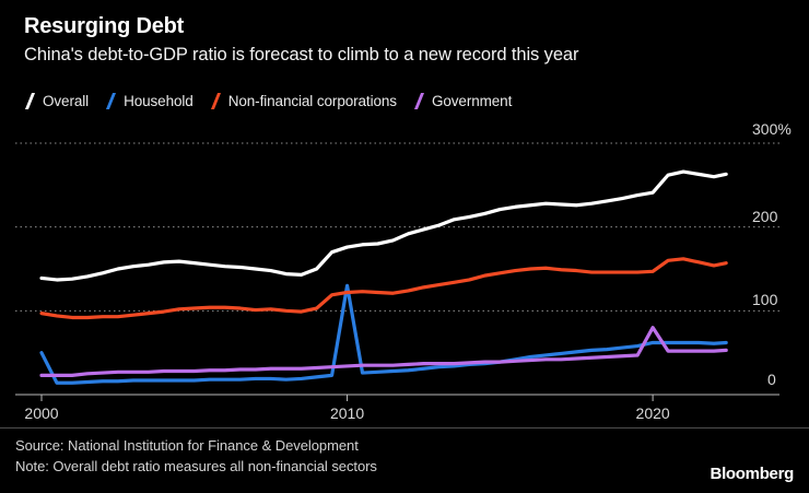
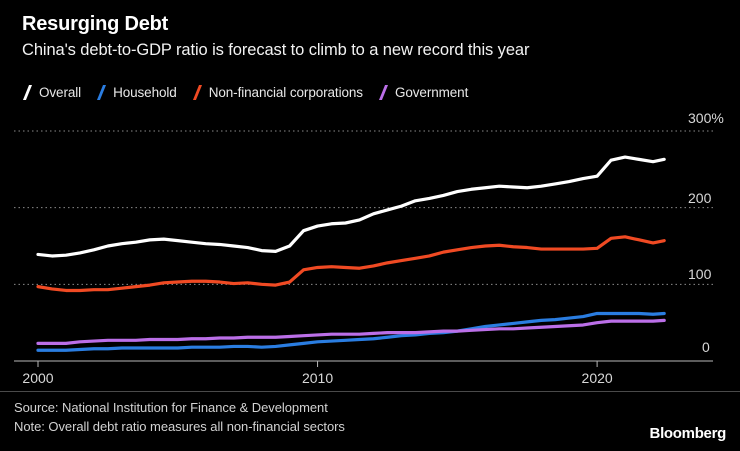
Household/2000: 50% -> 10%
Household/2010: 130% -> 20%
Government/2020: 80% -> 50%
